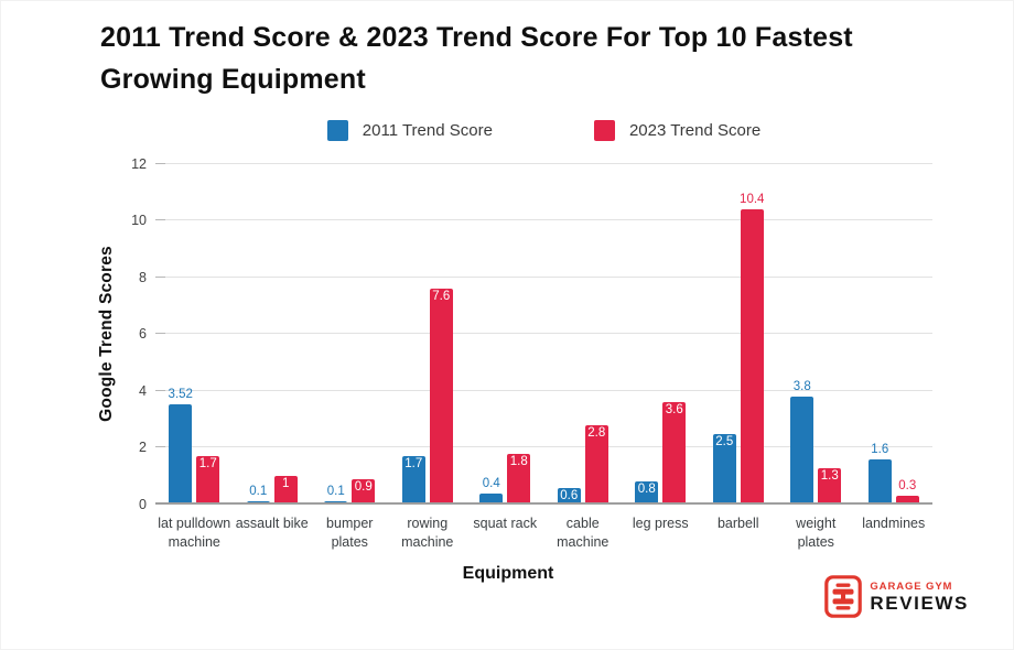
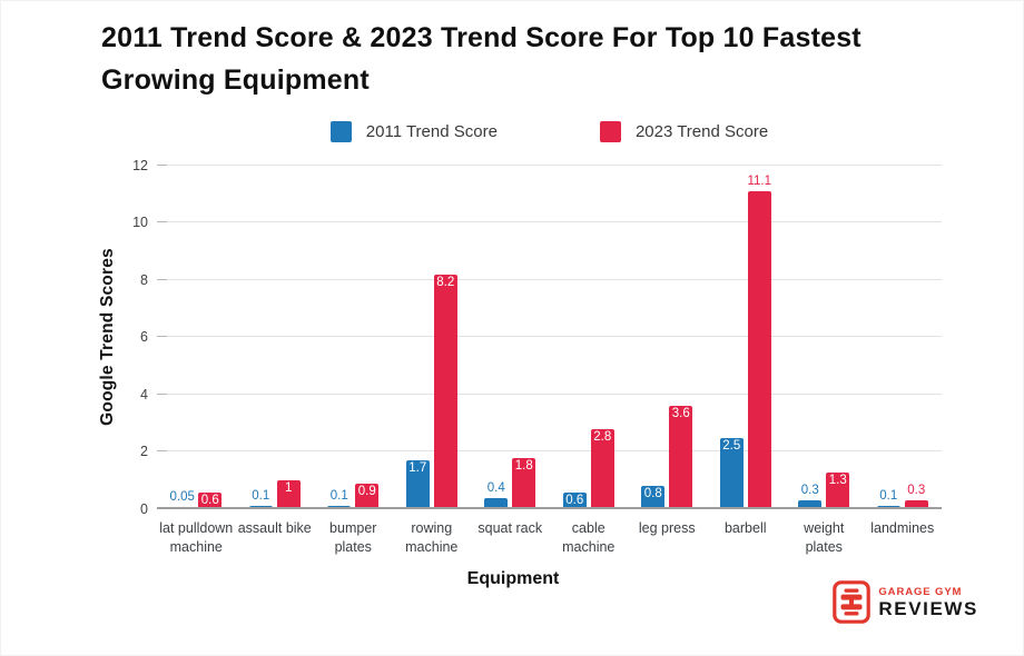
2011 Trend Score/lat pulldown machine: 3.52 -> 0.05
2023 Trend Score/lat pulldown machine: 1.7 -> 0.6
2023 Trend Score/rowing machine: 7.6 -> 8.2
2023 Trend Score/barbell: 10.4 -> 11.1
2011 Trend Score/weight plates: 3.8 -> 0.3
2011 Trend Score/landmines: 1.6 -> 0.1
